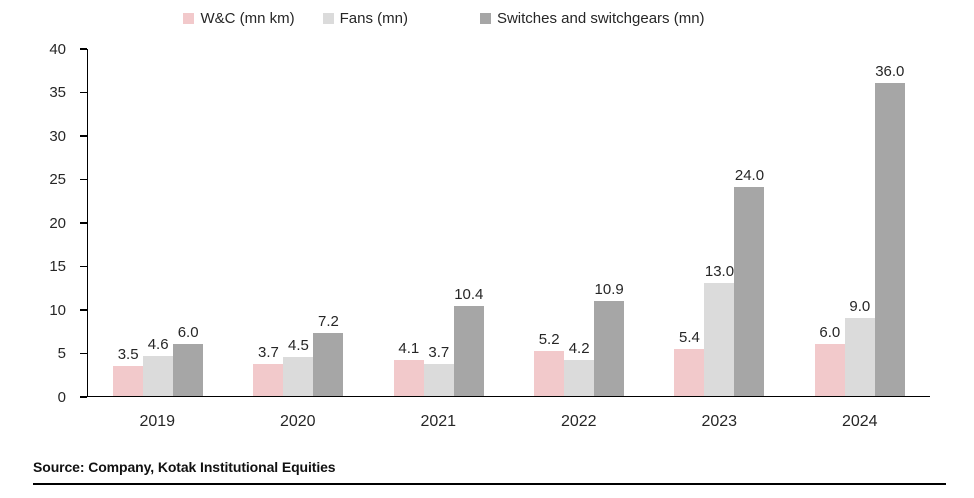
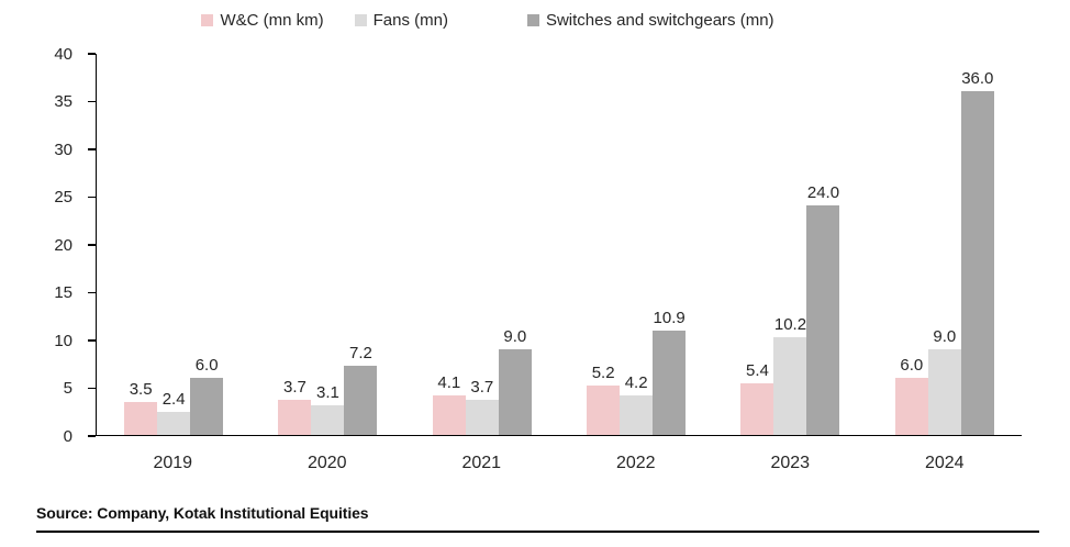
Fans (mn)/2019: 4.6 -> 2.4
Fans (mn)/2020: 4.5 -> 3.1
Switches and switchgears (mn)/2021: 10.4 -> 9.0
Fans (mn)/2023: 13.0 -> 10.2
